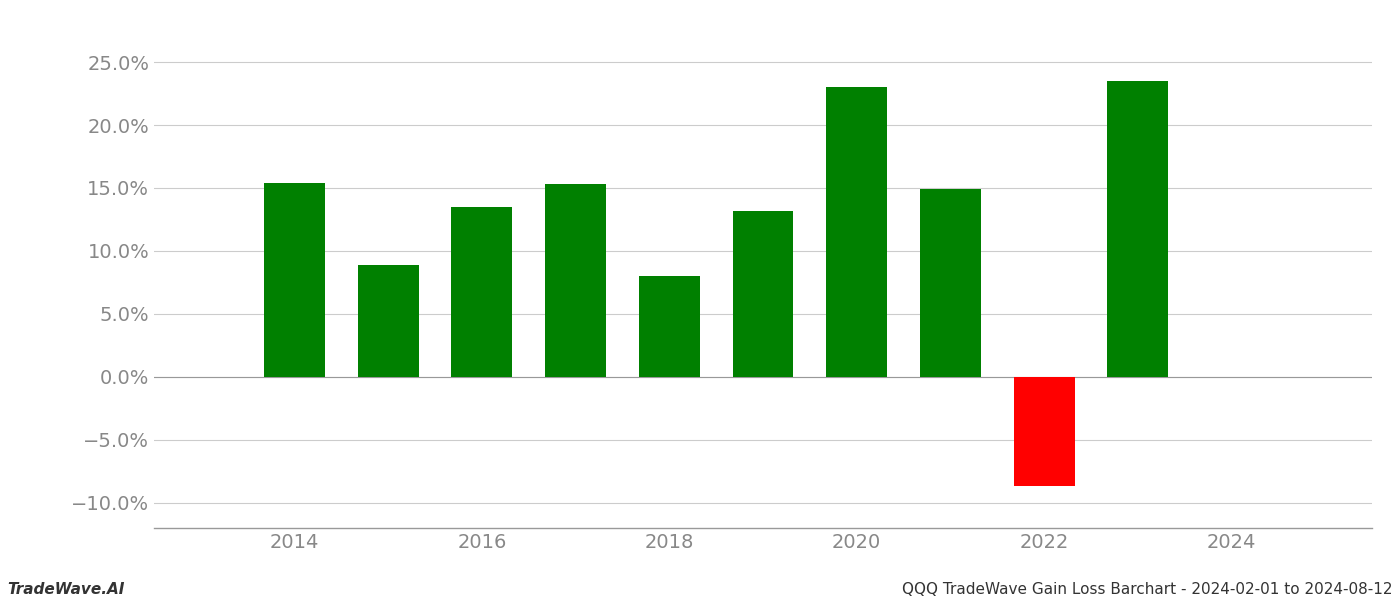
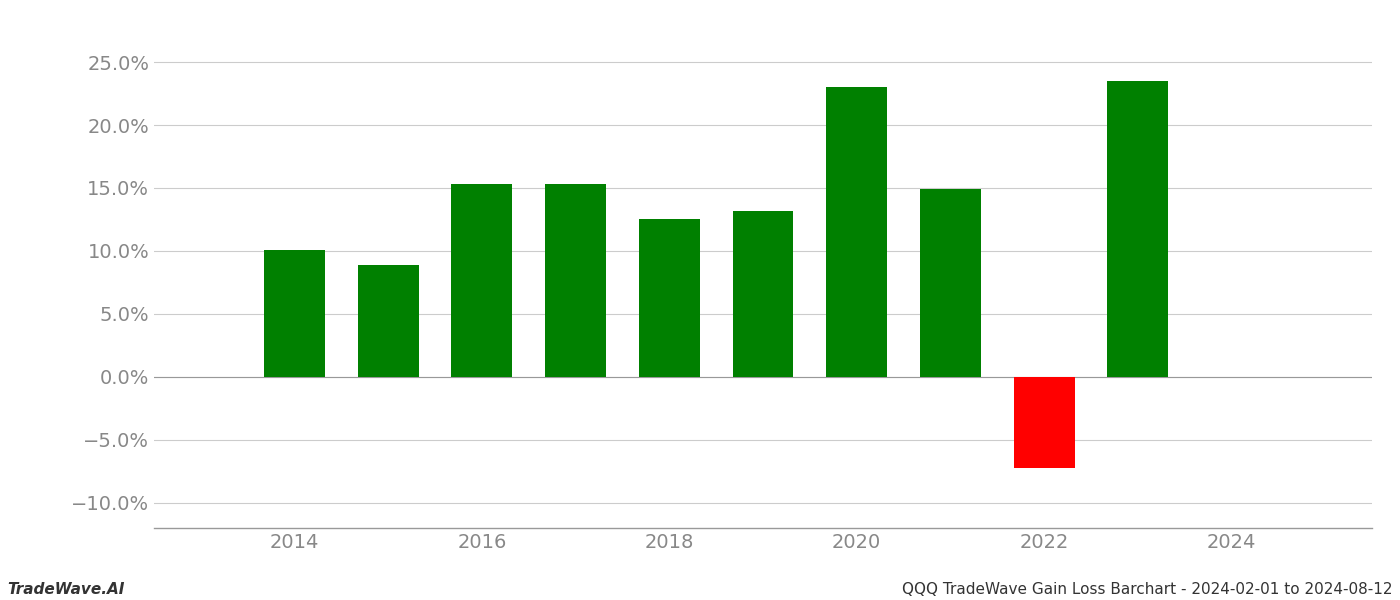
2014: 15.4% -> 10.1%
2016: 13.5% -> 15.3%
2018: 8.0% -> 12.5%
2022: -8.7% -> -7.2%
